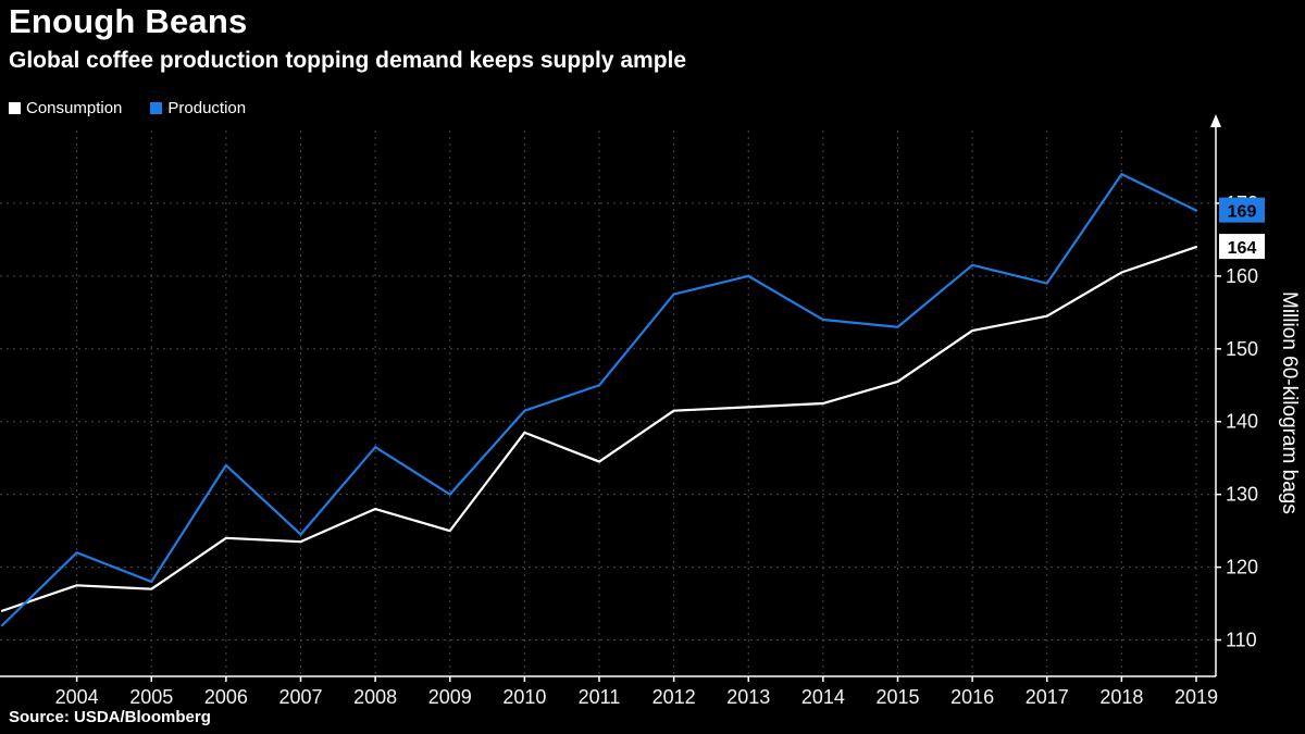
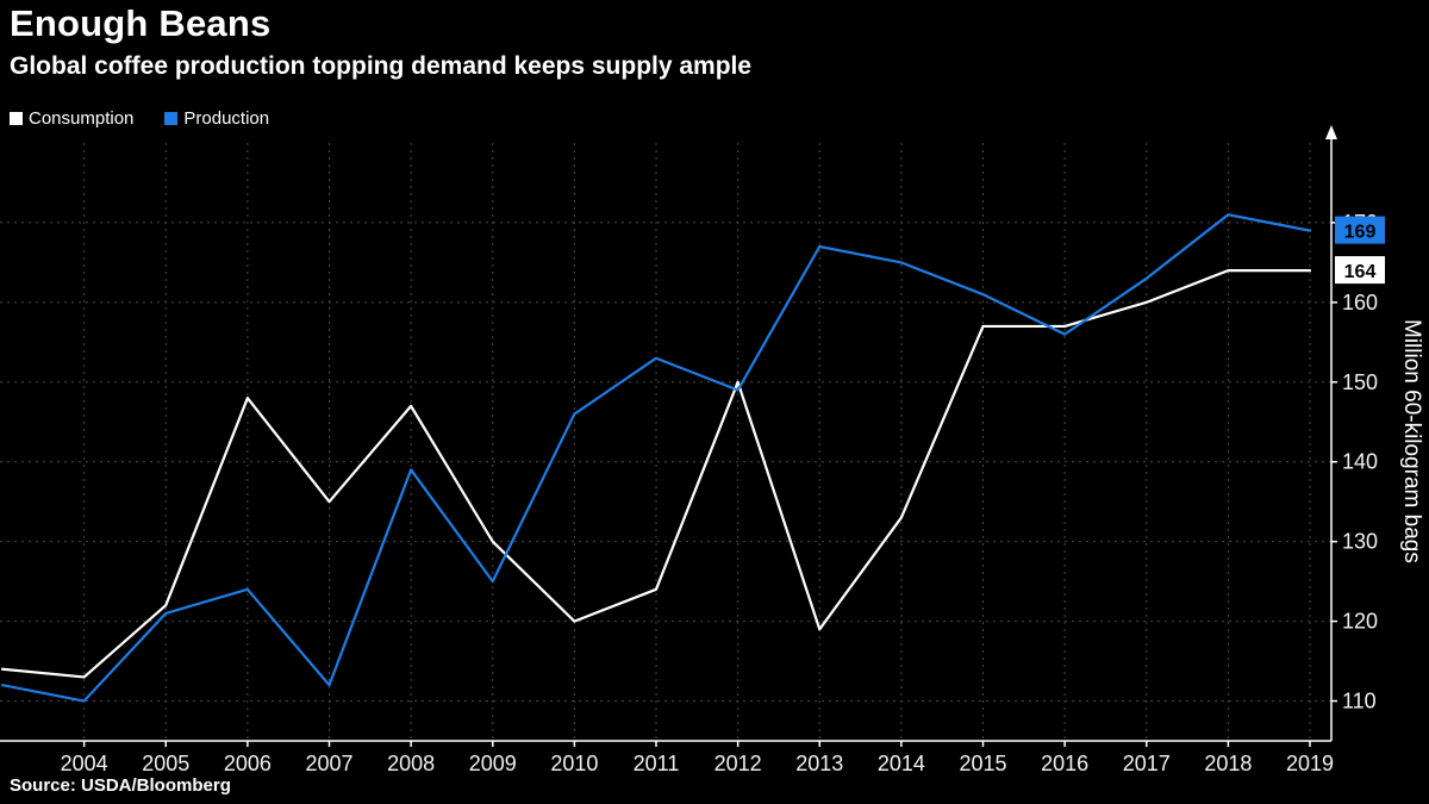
Consumption/2004: 118 -> 113
Production/2004: 122 -> 110
Consumption/2005: 117 -> 122
Production/2005: 118 -> 121
Consumption/2006: 124 -> 148
Production/2006: 134 -> 124
Consumption/2007: 124 -> 135
Production/2007: 124 -> 112
Consumption/2008: 128 -> 147
Production/2008: 136 -> 139
Consumption/2009: 125 -> 130
Production/2009: 130 -> 125
Consumption/2010: 138 -> 120
Production/2010: 142 -> 146
Consumption/2011: 134 -> 124
Production/2011: 145 -> 153
Consumption/2012: 142 -> 150
Production/2012: 158 -> 149
Consumption/2013: 142 -> 119
Production/2013: 160 -> 167
Consumption/2014: 142 -> 133
Production/2014: 154 -> 165
Consumption/2015: 146 -> 157
Production/2015: 153 -> 161
Consumption/2016: 152 -> 157
Production/2016: 162 -> 156
Consumption/2017: 154 -> 160
Production/2017: 159 -> 163
Consumption/2018: 160 -> 164
Production/2018: 174 -> 171
